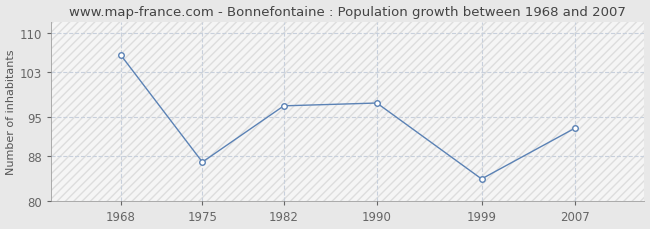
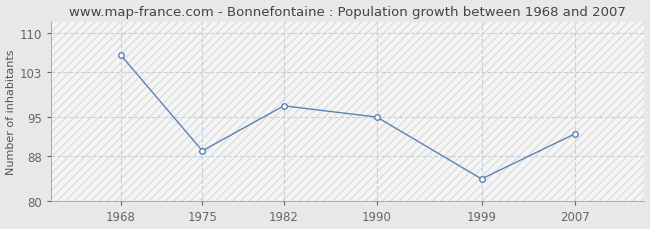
1975: 87.0 -> 89.0
1990: 97.5 -> 95.0
2007: 93.0 -> 92.0
